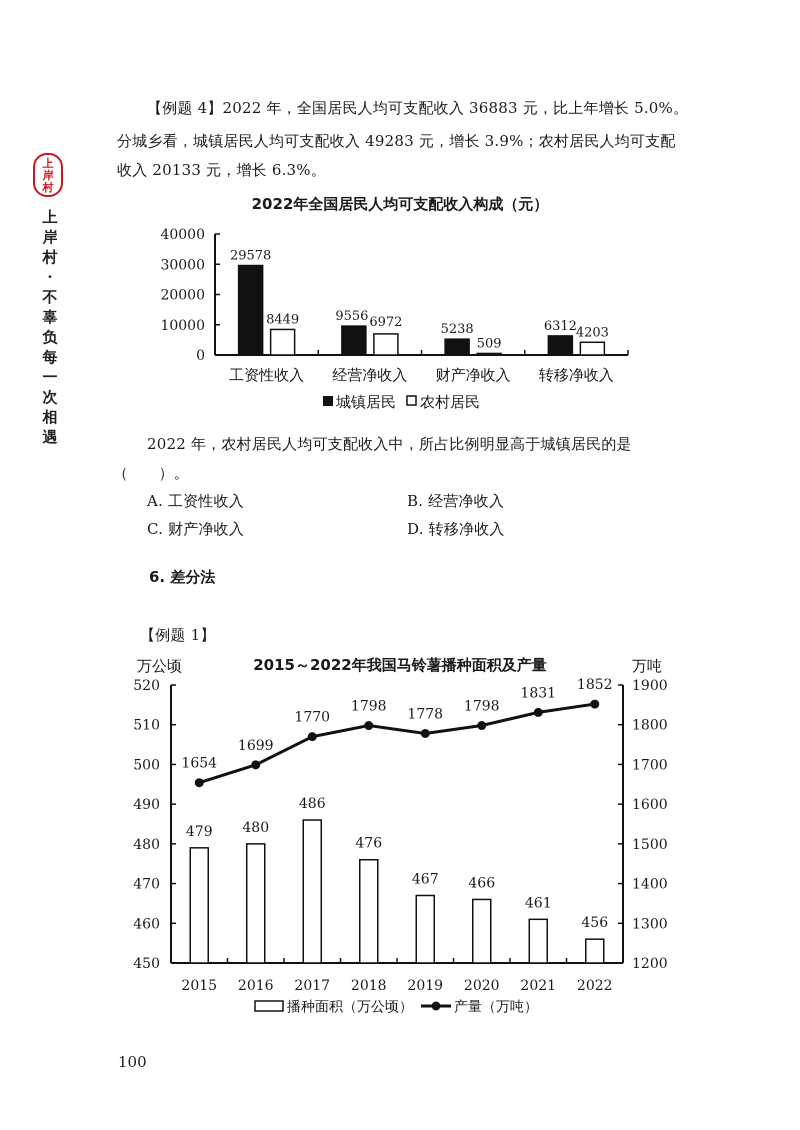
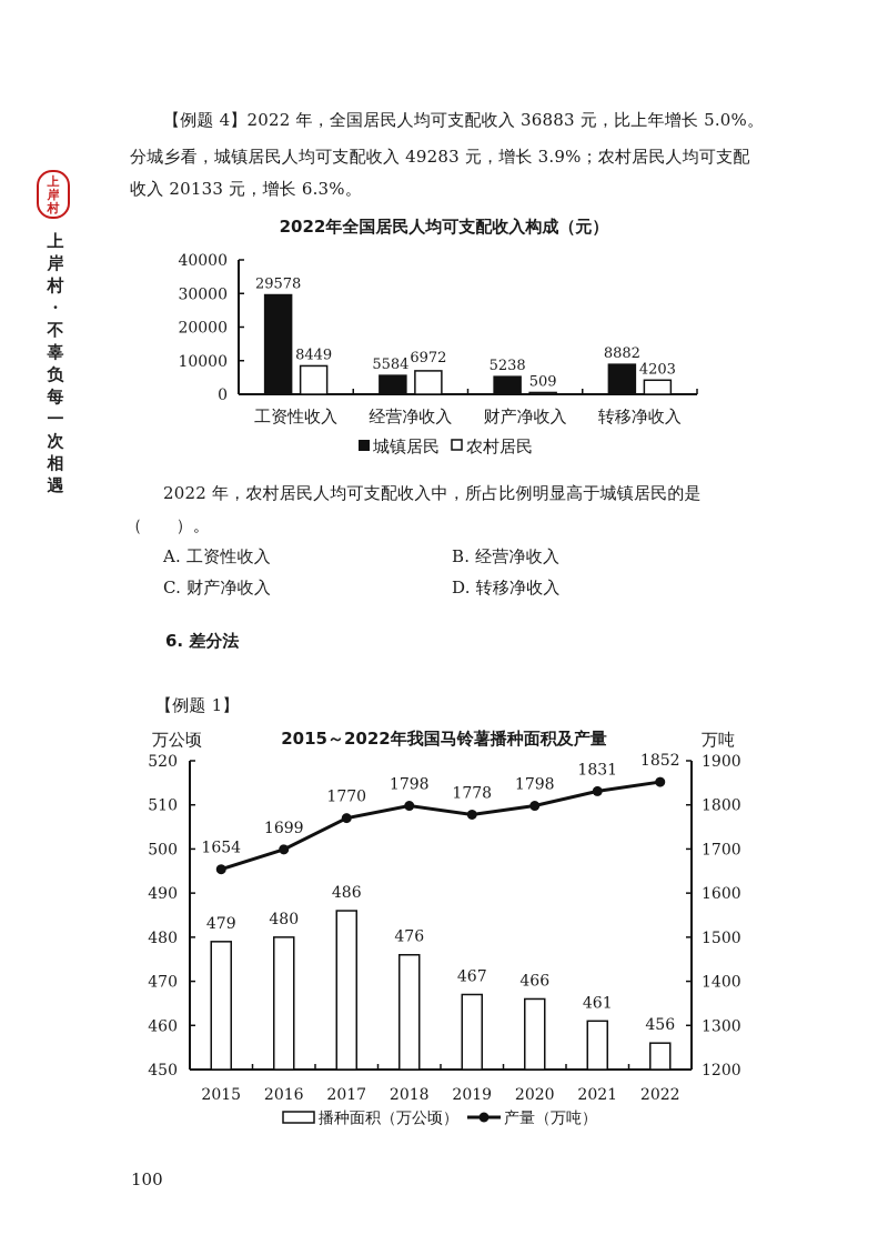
2022年全国居民人均可支配收入构成（元）/城镇居民/经营净收入: 9556 -> 5584
2022年全国居民人均可支配收入构成（元）/城镇居民/转移净收入: 6312 -> 8882
